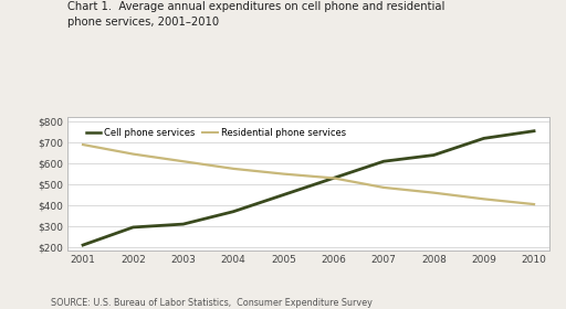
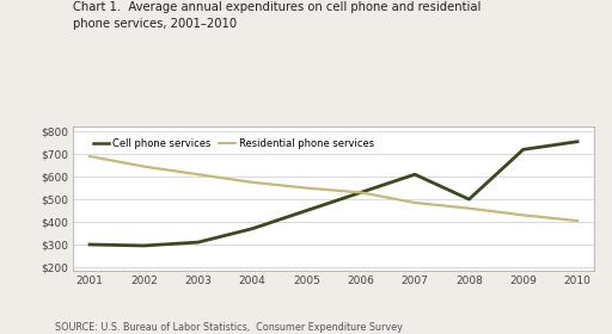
Cell phone services/2001: $210 -> $300
Cell phone services/2008: $640 -> $500
